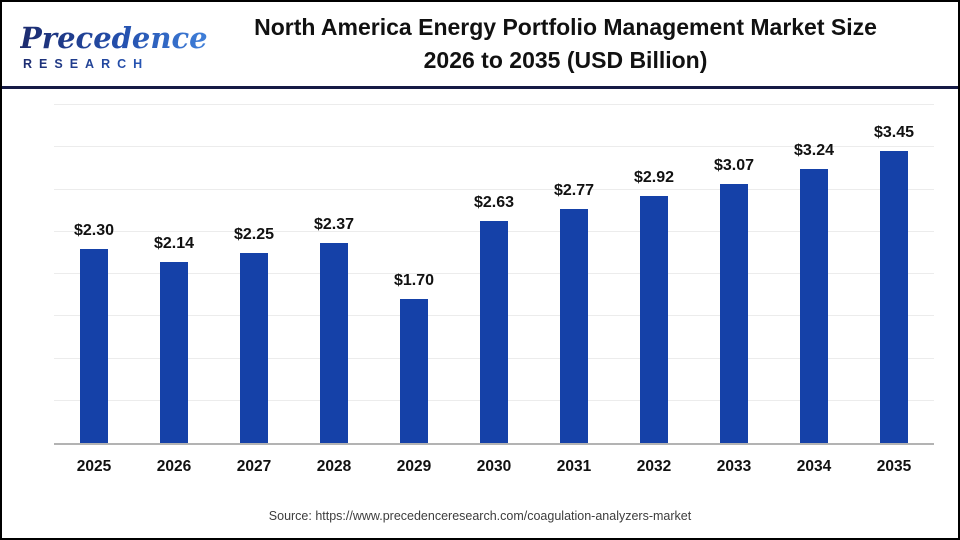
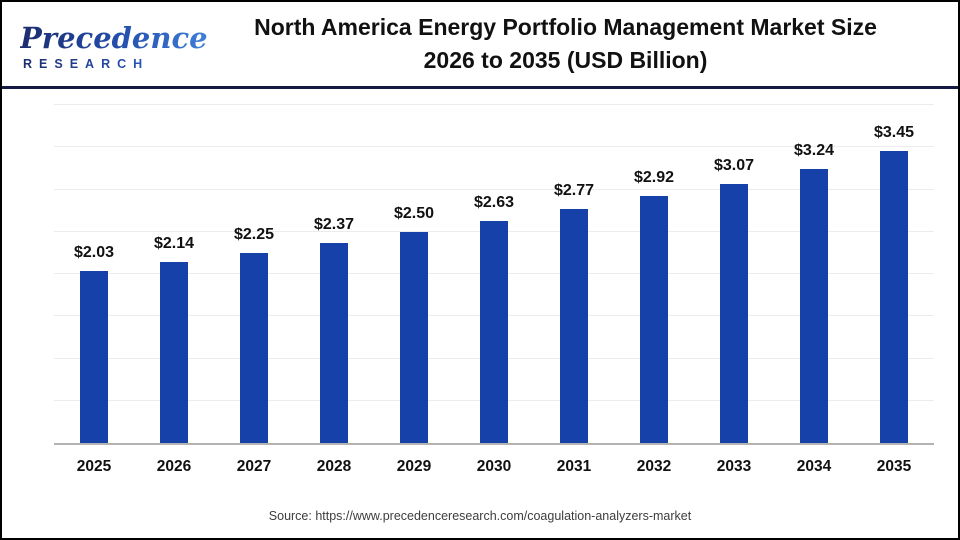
2025: $2.30 -> $2.03
2029: $1.70 -> $2.50
